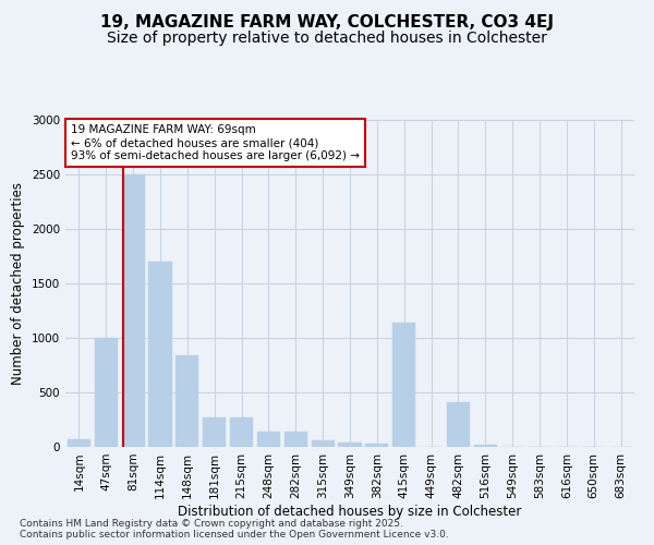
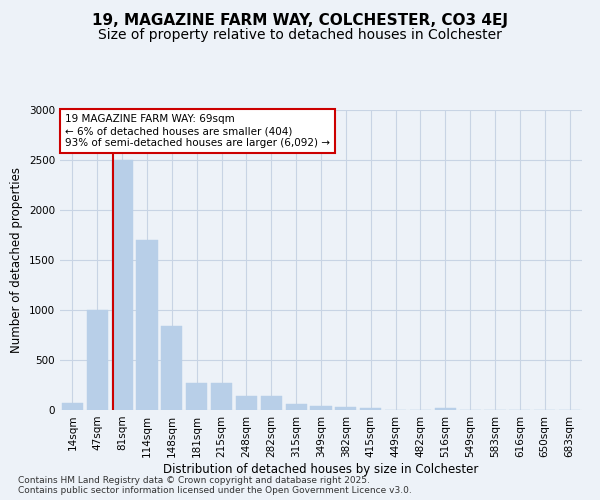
415sqm: 1140 -> 20
482sqm: 410 -> 0
